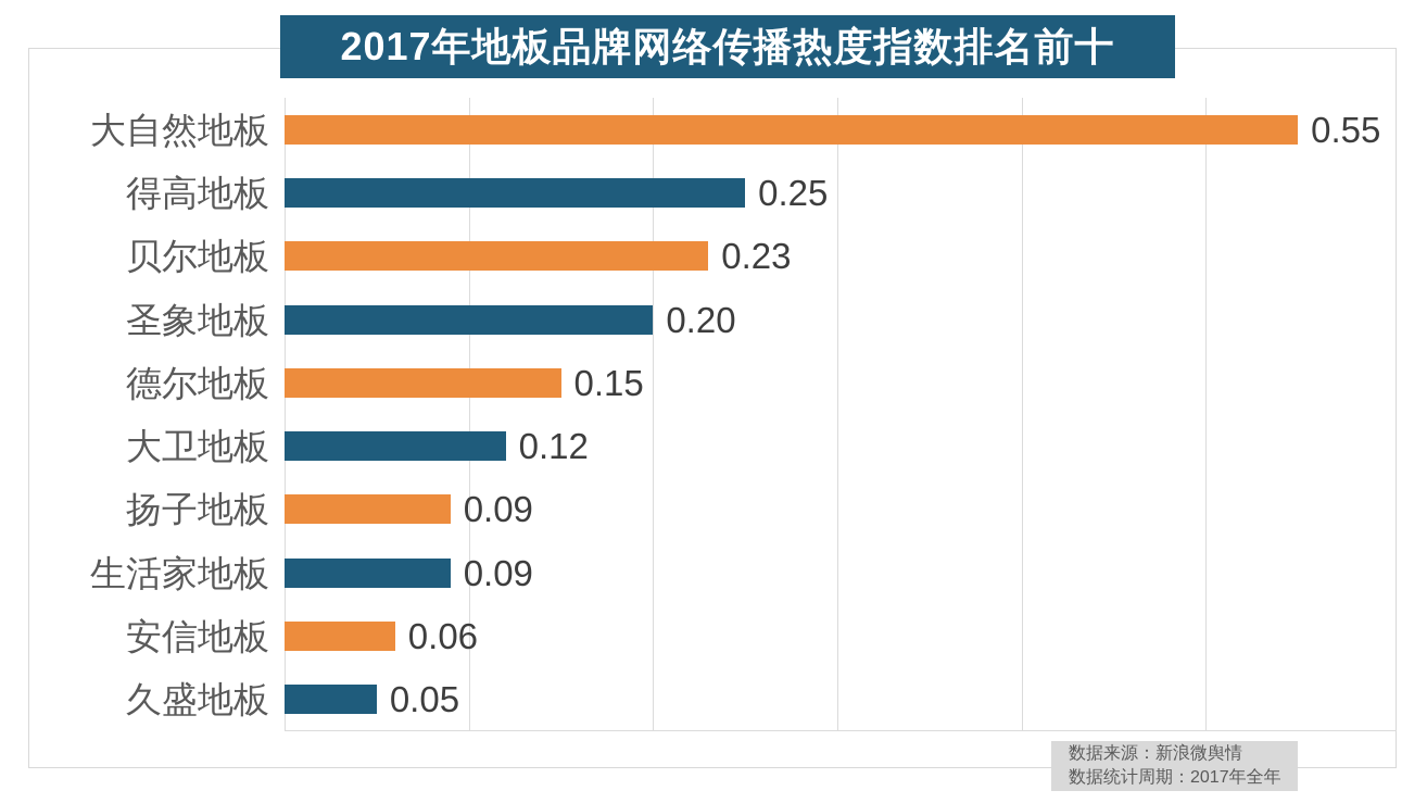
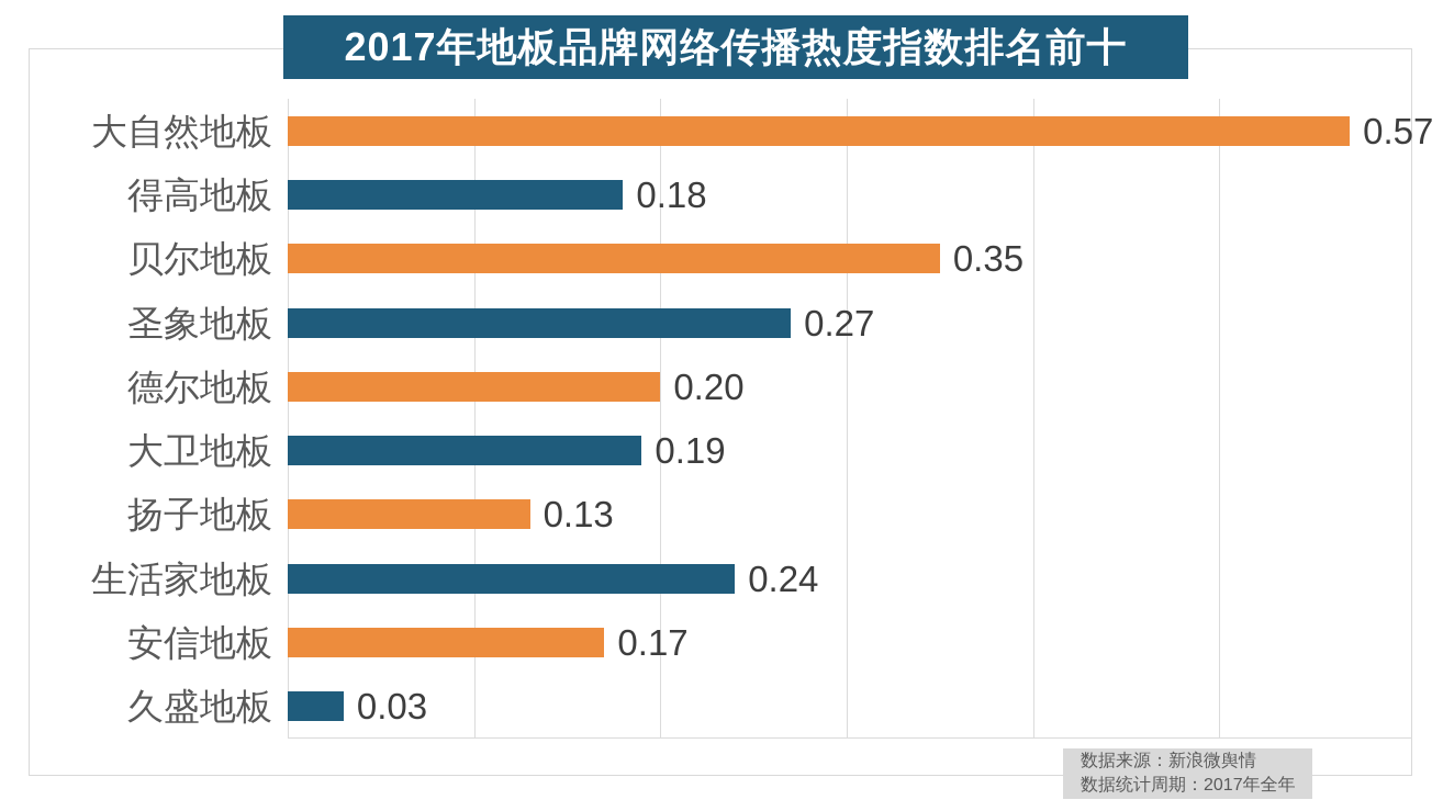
大自然地板: 0.55 -> 0.57
得高地板: 0.25 -> 0.18
贝尔地板: 0.23 -> 0.35
圣象地板: 0.20 -> 0.27
德尔地板: 0.15 -> 0.20
大卫地板: 0.12 -> 0.19
扬子地板: 0.09 -> 0.13
生活家地板: 0.09 -> 0.24
安信地板: 0.06 -> 0.17
久盛地板: 0.05 -> 0.03
